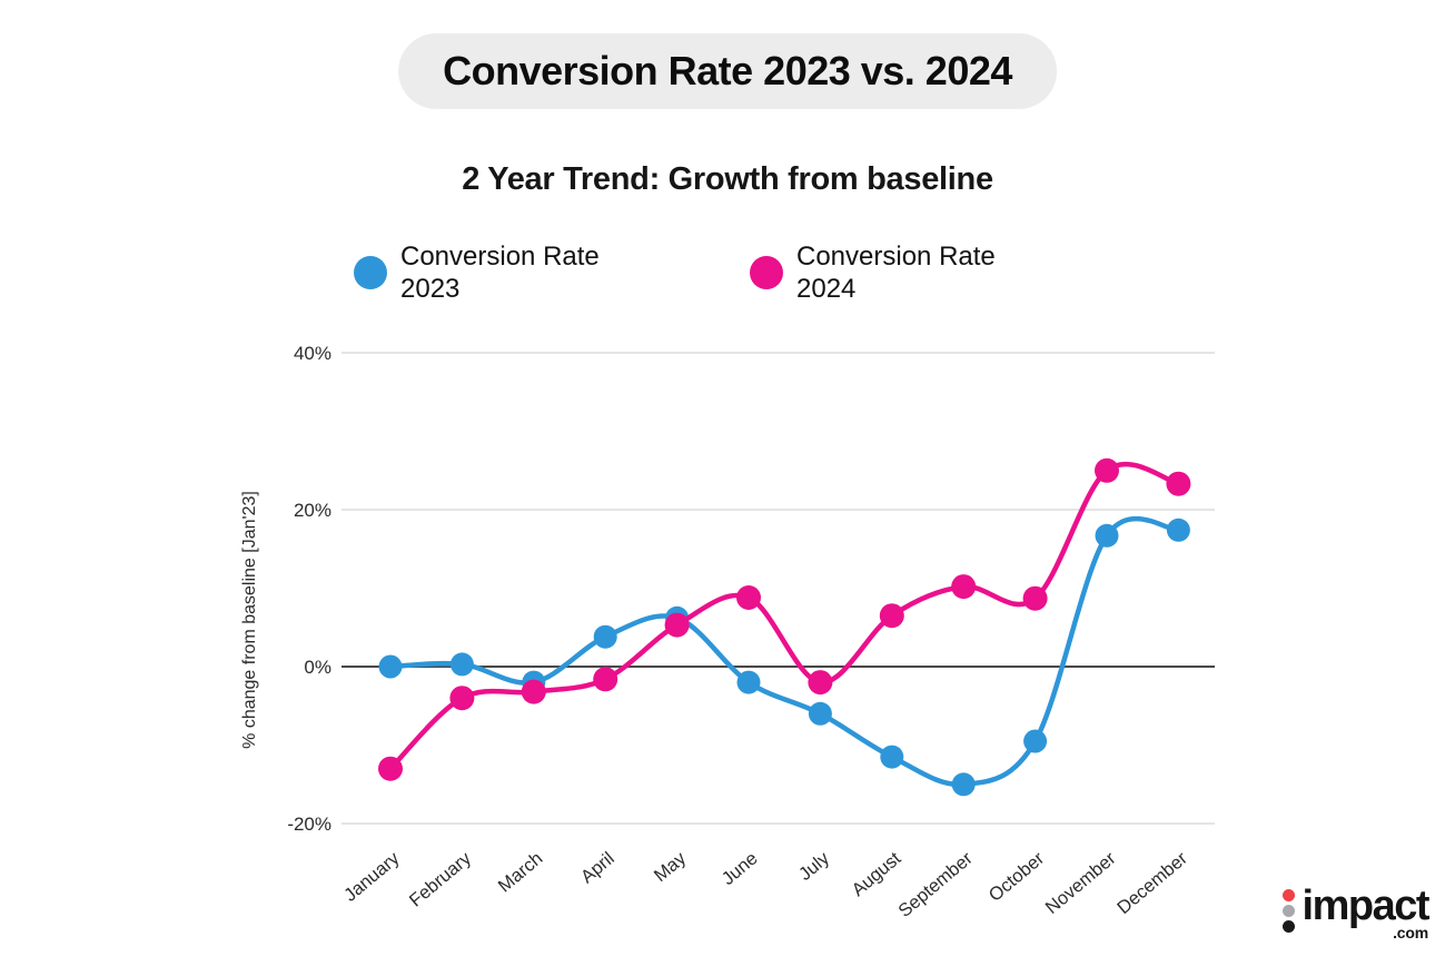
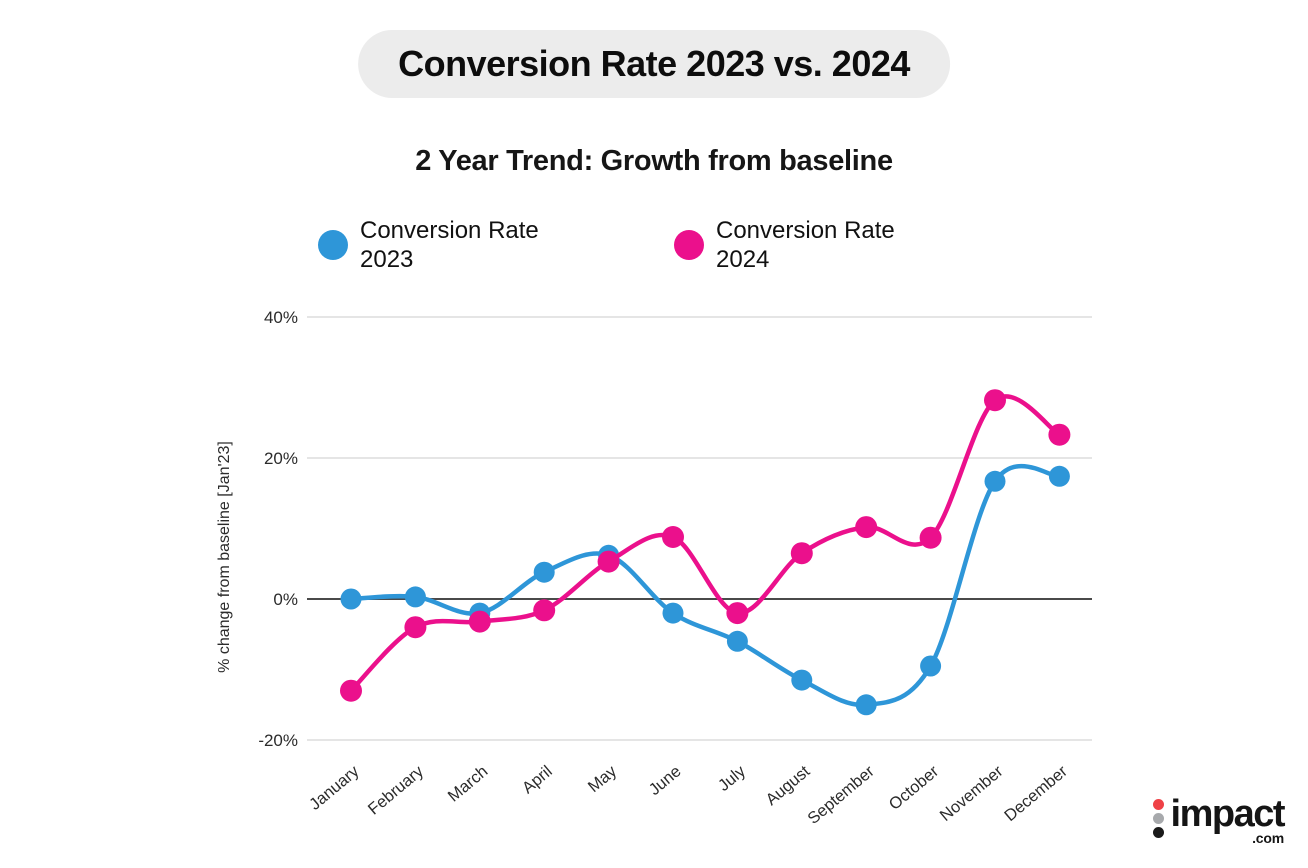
Conversion Rate 2024/November: 25% -> 28%
